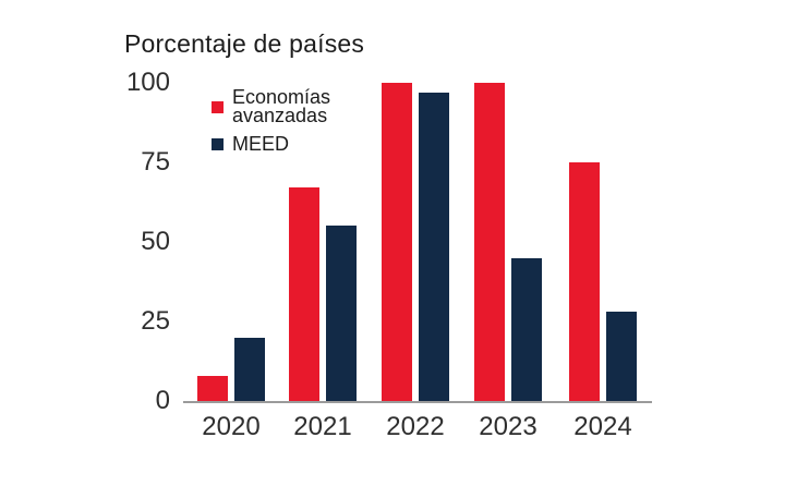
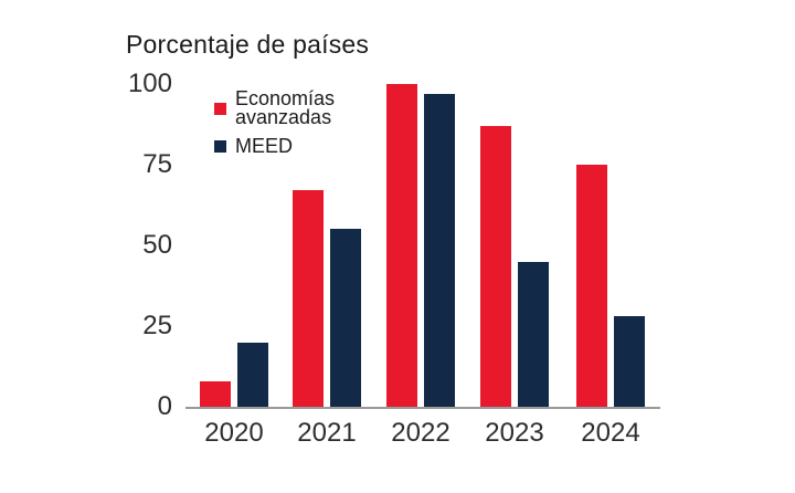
Economías avanzadas/2023: 100 -> 87
